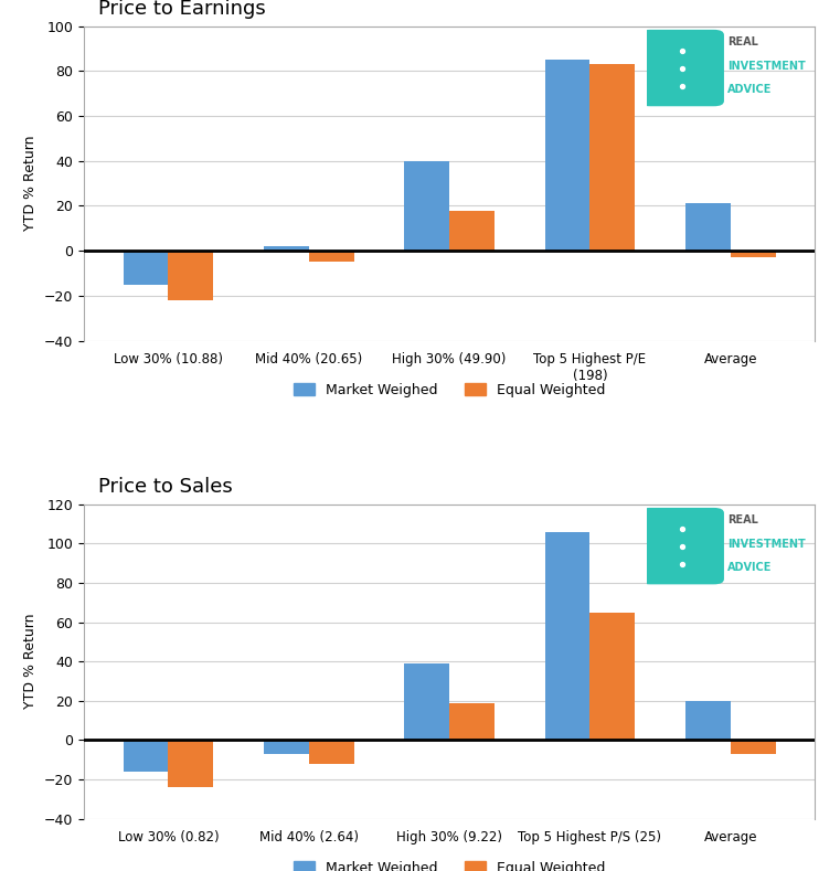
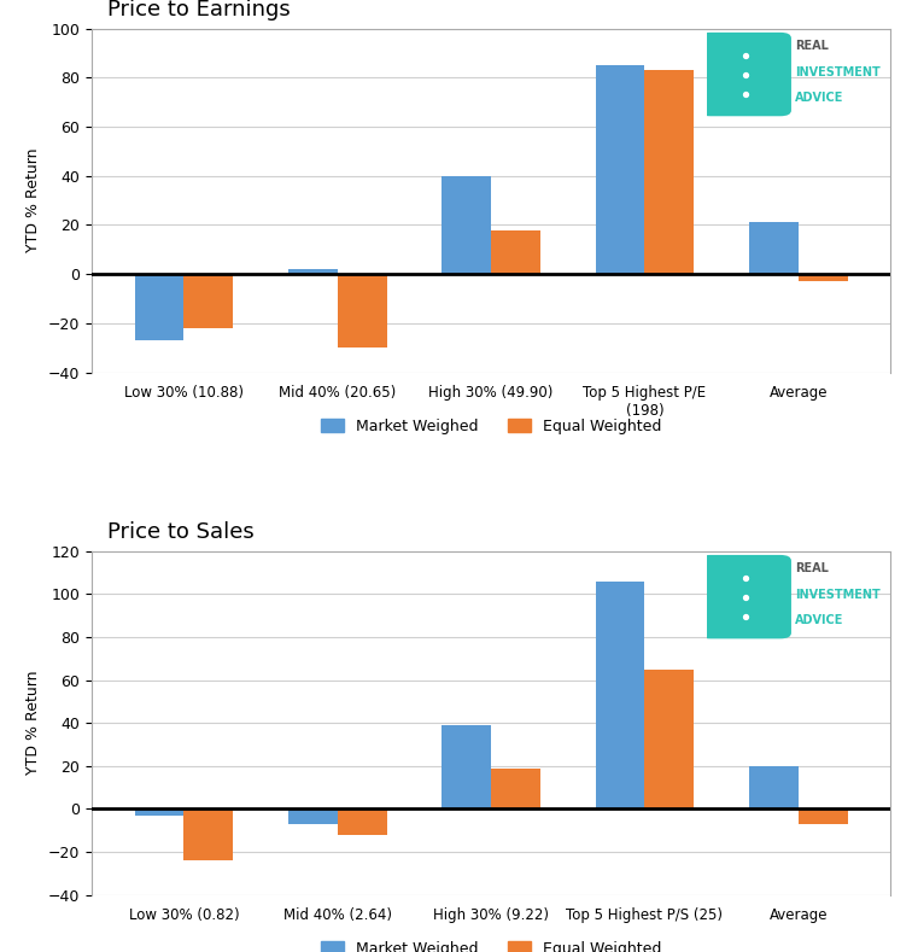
Market Weighed/Low 30% (10.88): -15 -> -27
Equal Weighted/Mid 40% (20.65): -5 -> -30
Price to Sales/Market Weighed/Low 30% (0.82): -16 -> -3
